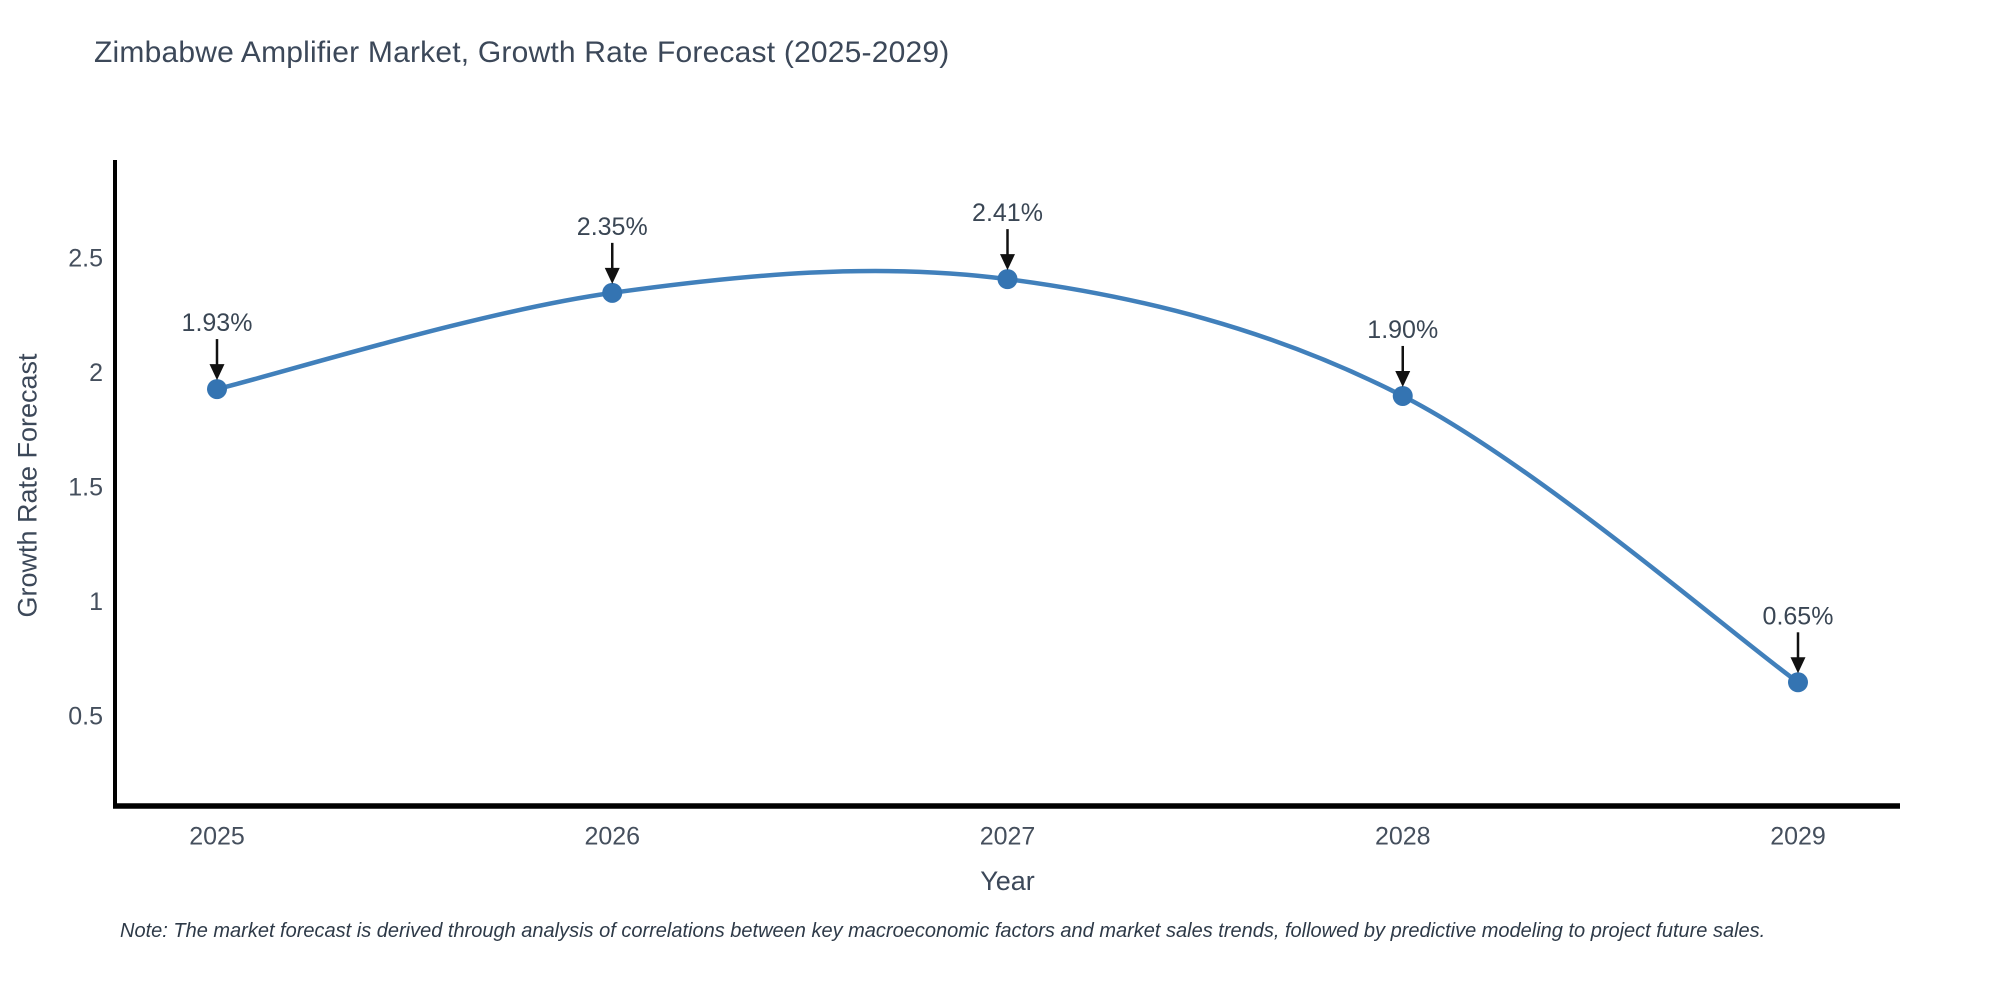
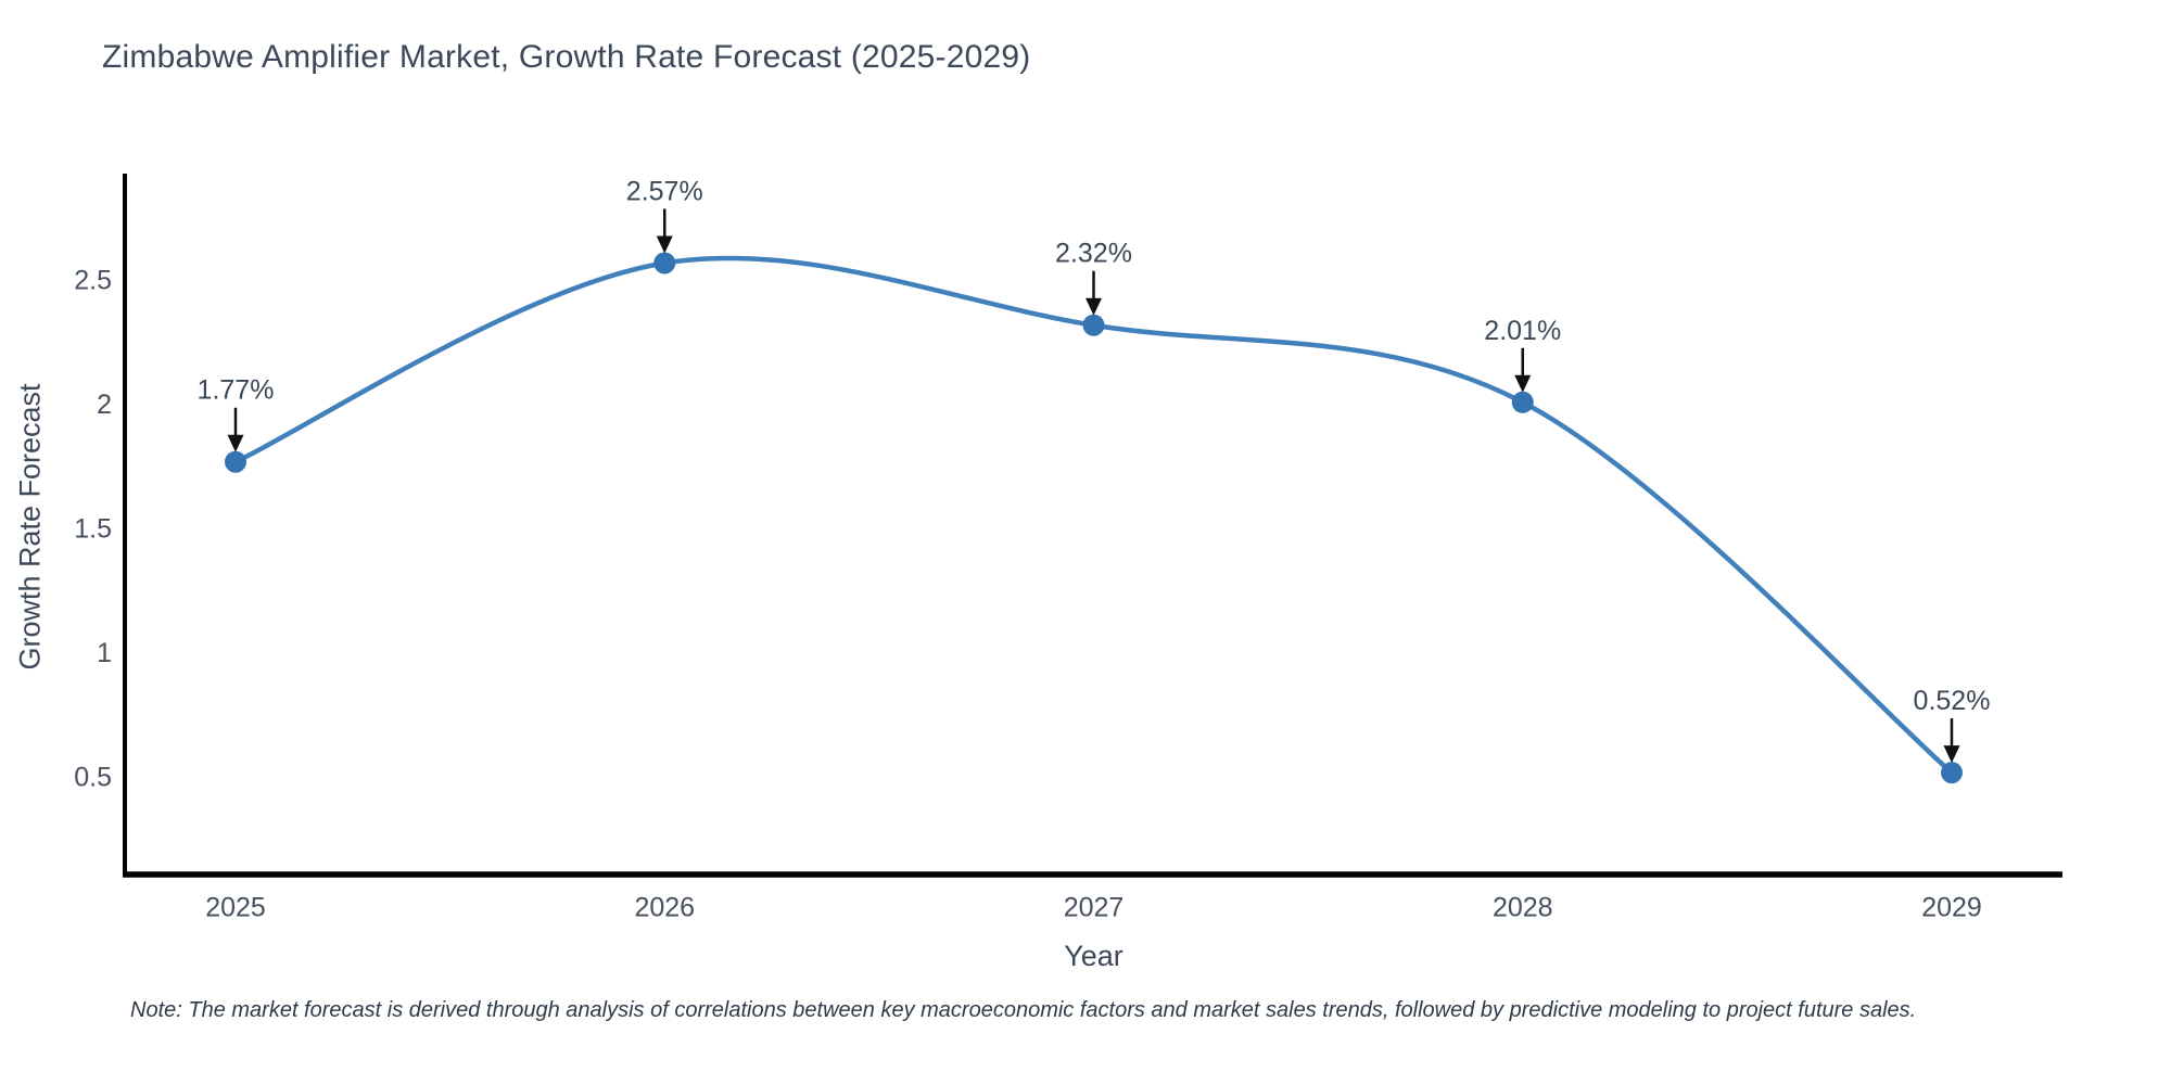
2025: 1.93% -> 1.77%
2026: 2.35% -> 2.57%
2027: 2.41% -> 2.32%
2028: 1.90% -> 2.01%
2029: 0.65% -> 0.52%
